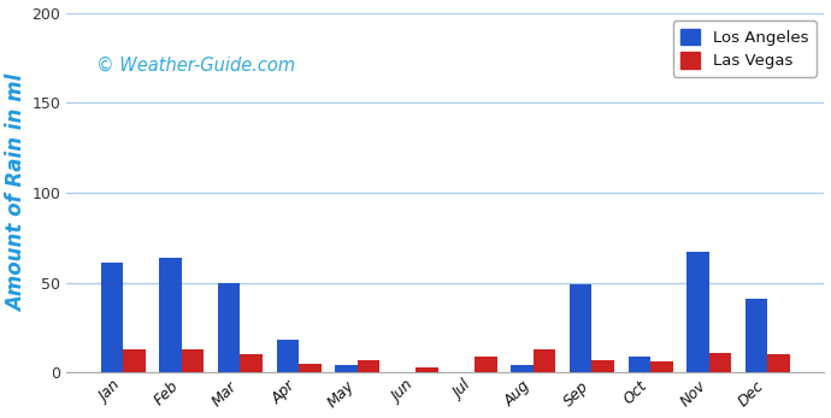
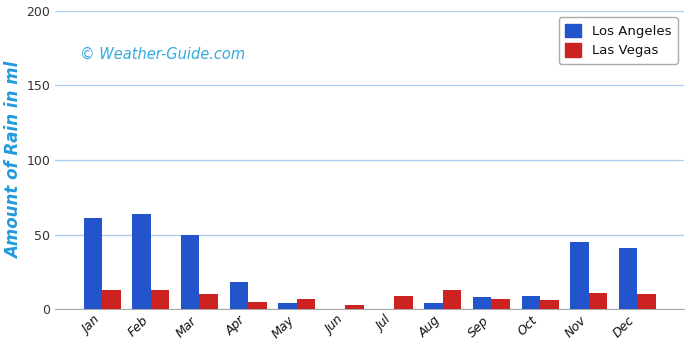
Los Angeles/Sep: 49 -> 8
Los Angeles/Nov: 67 -> 45
